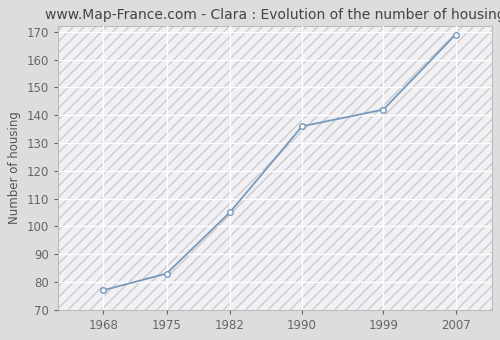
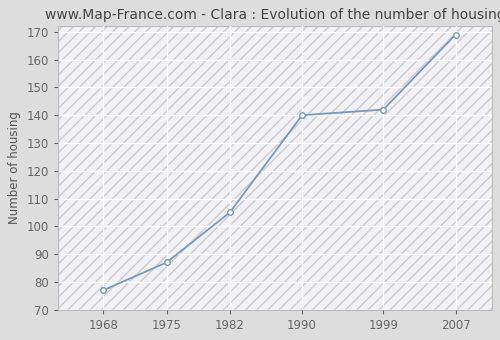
1975: 83 -> 87
1990: 136 -> 140
